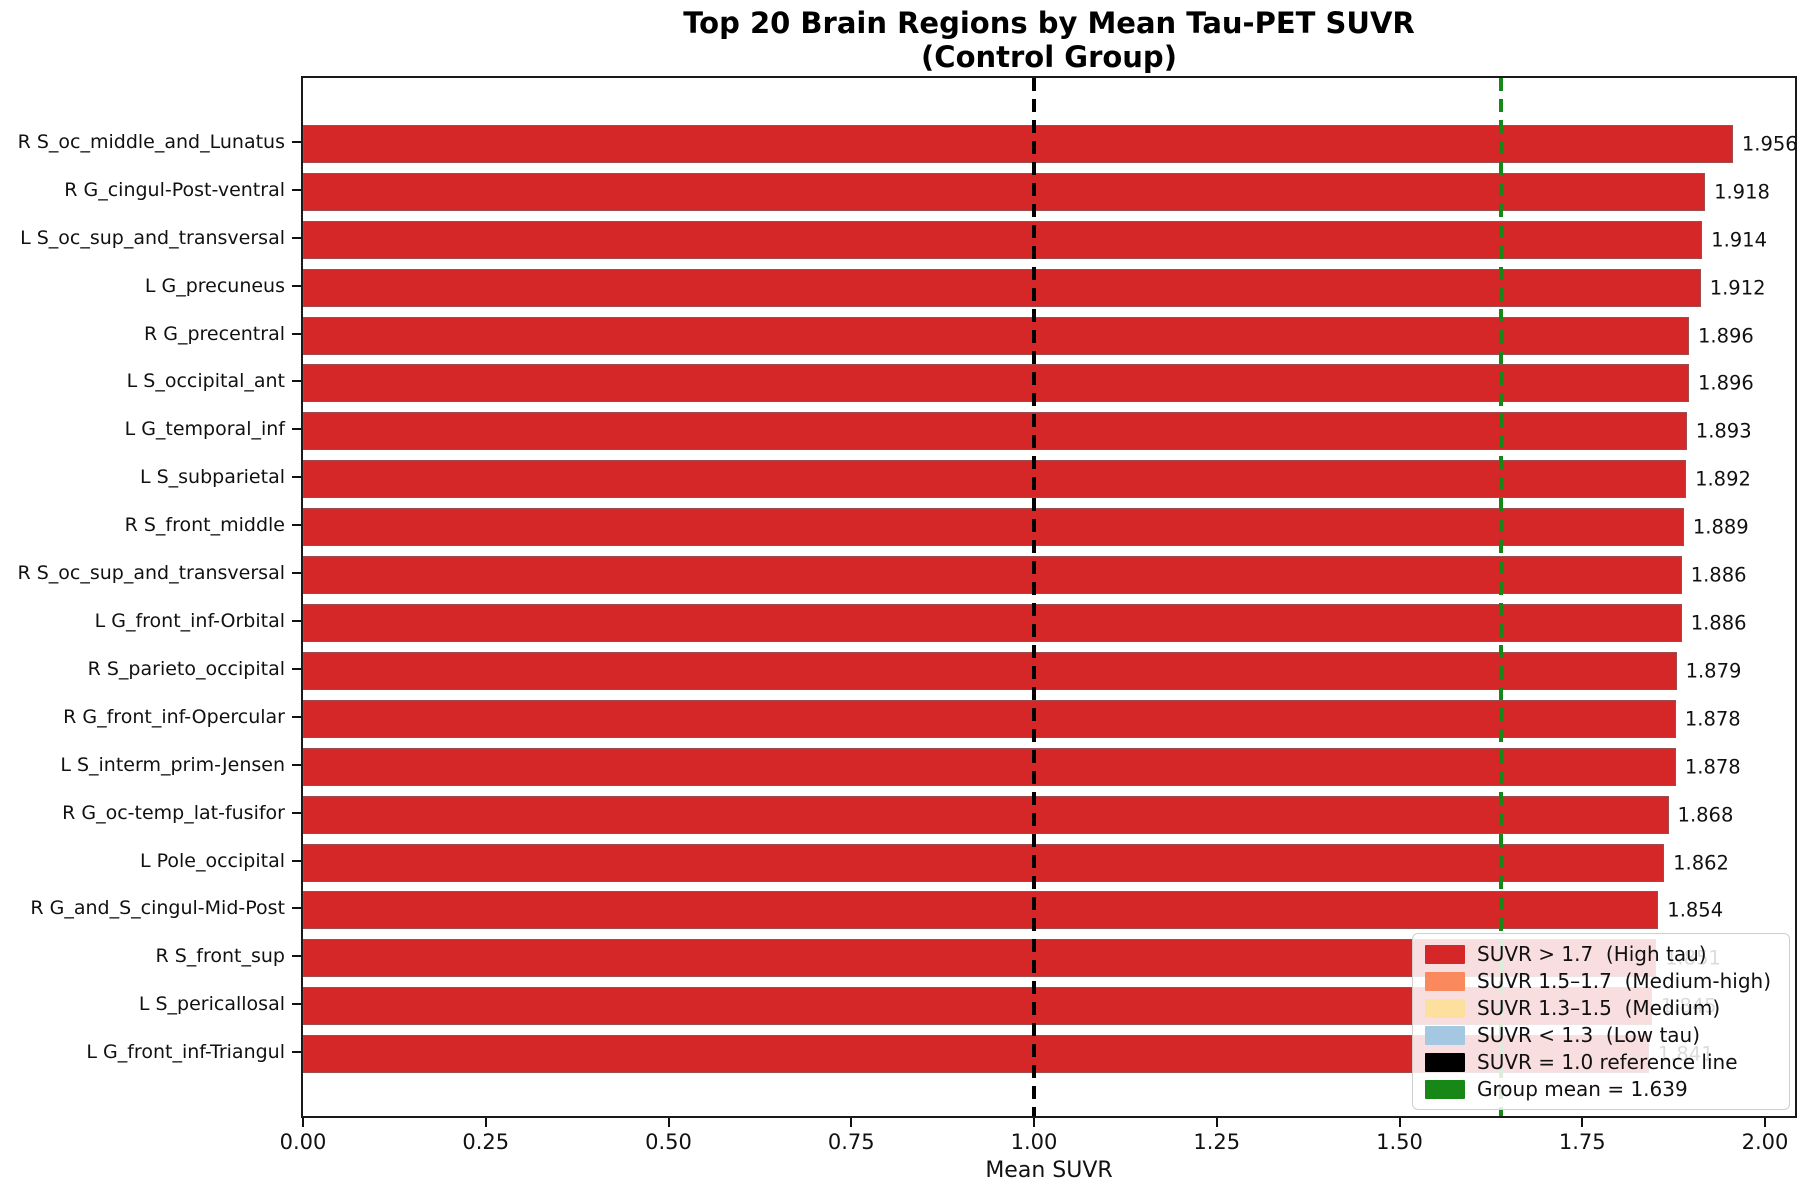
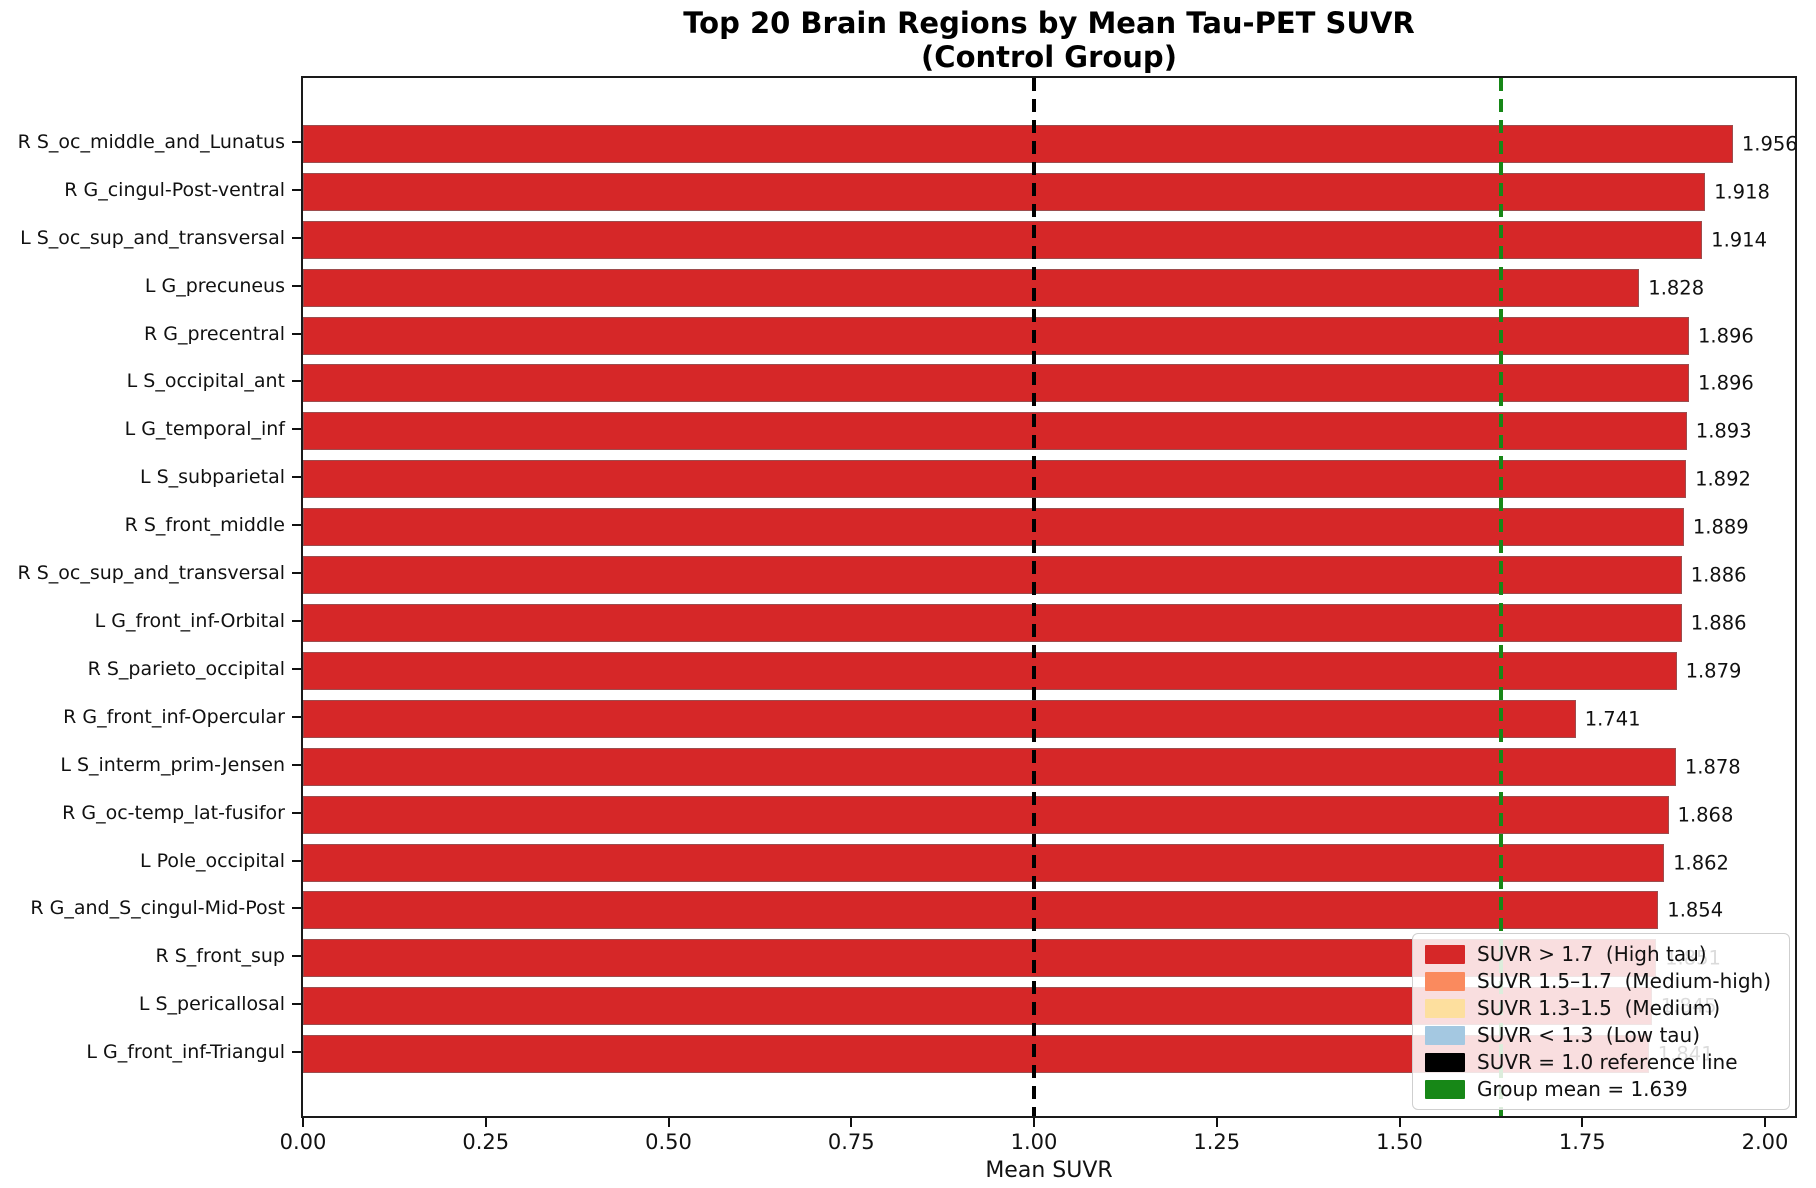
L G_precuneus: 1.912 -> 1.828
R G_front_inf-Opercular: 1.878 -> 1.741
